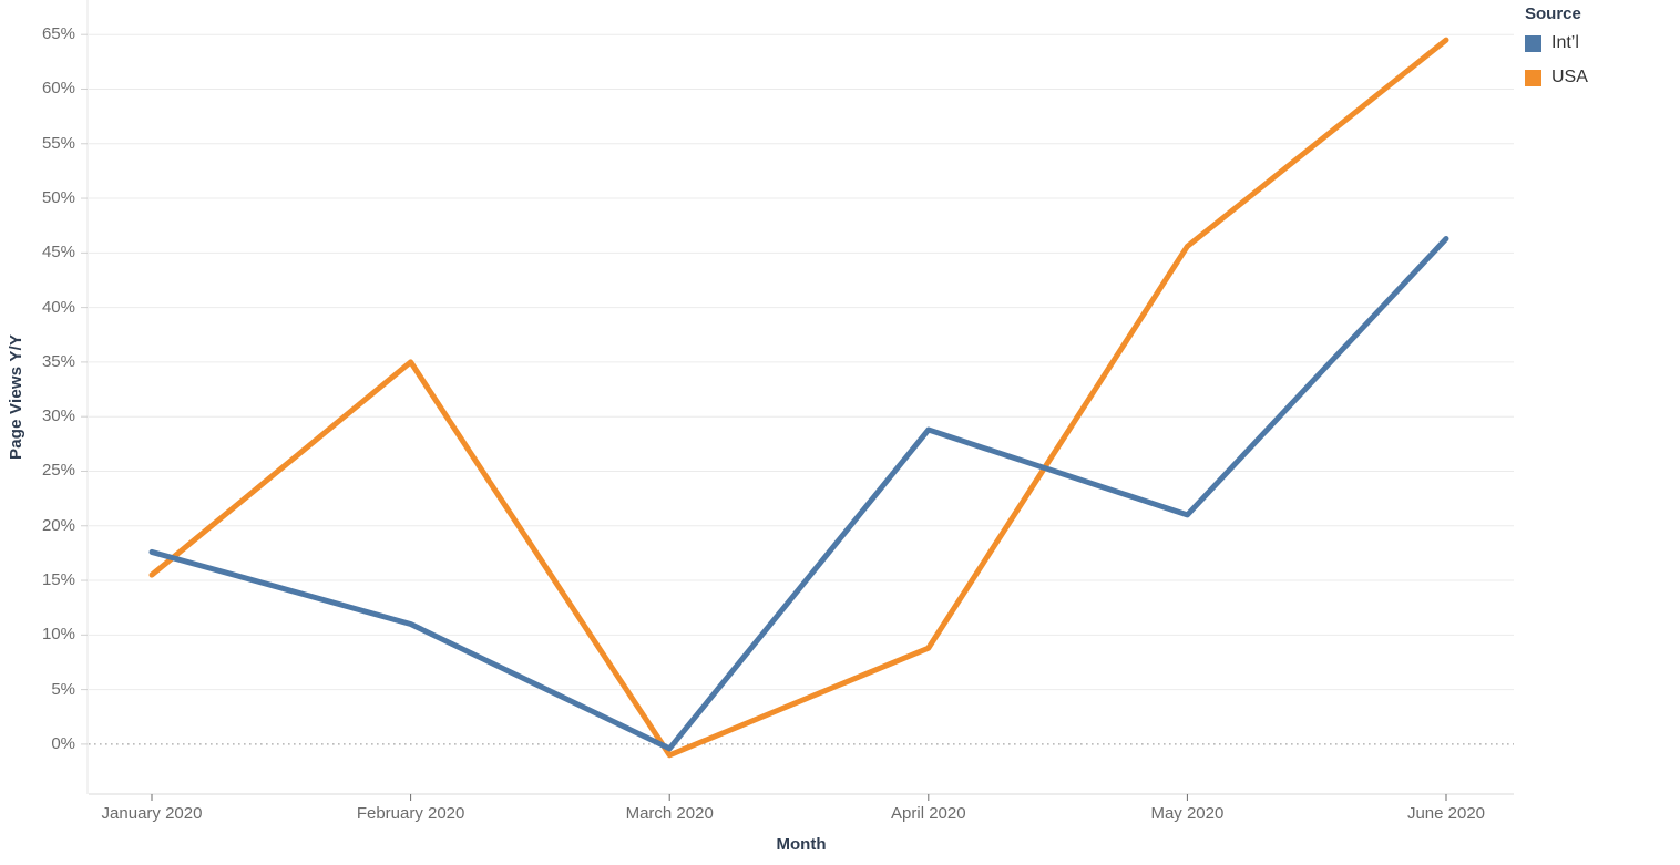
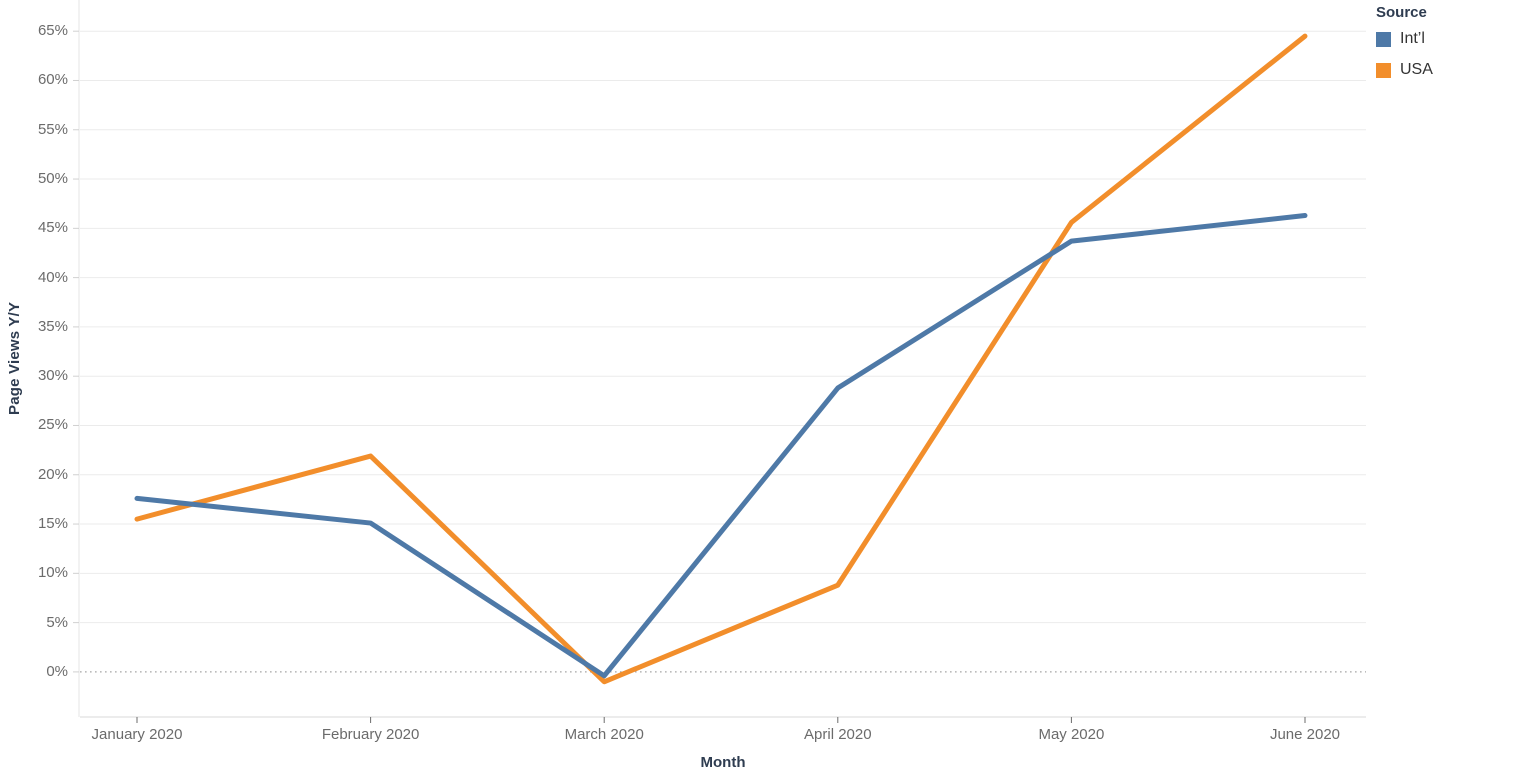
Int’l/February 2020: 11% -> 15%
USA/February 2020: 35% -> 22%
Int’l/May 2020: 21% -> 44%
